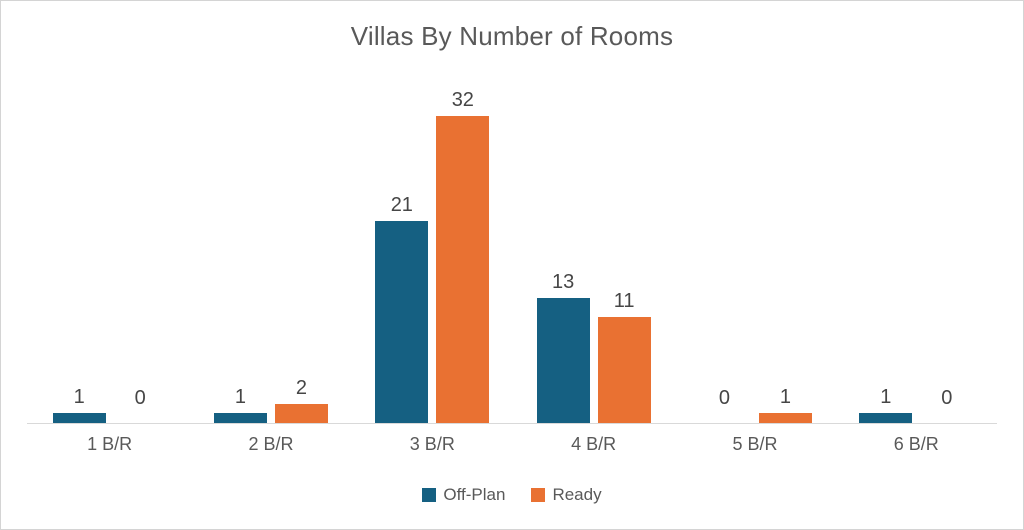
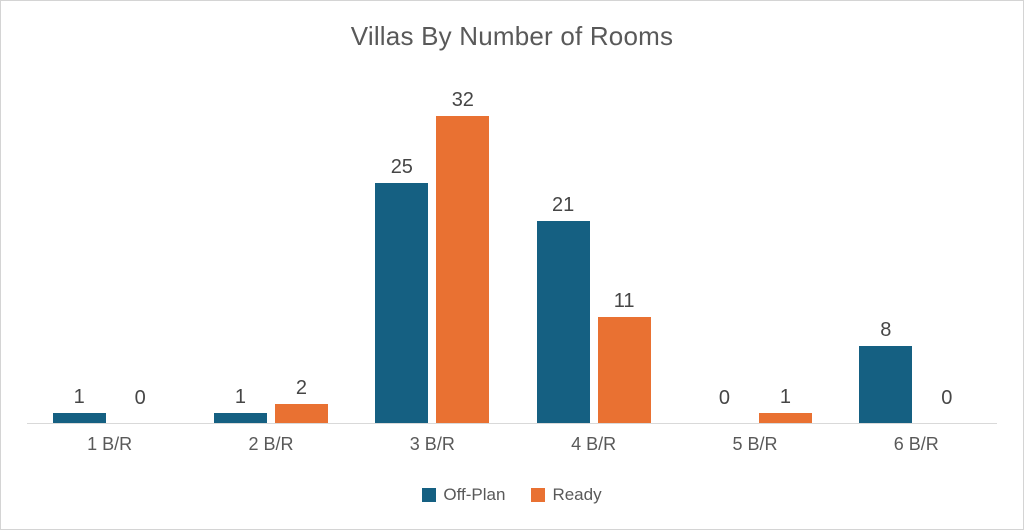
Off-Plan/3 B/R: 21 -> 25
Off-Plan/4 B/R: 13 -> 21
Off-Plan/6 B/R: 1 -> 8
